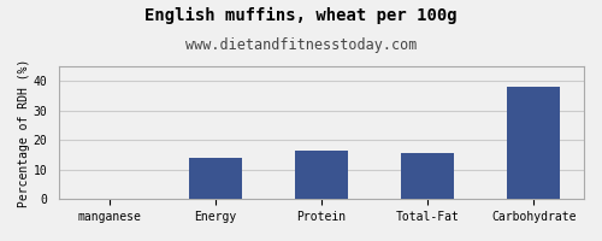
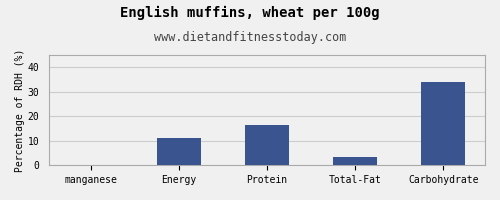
Energy: 14.0 -> 11.0
Total-Fat: 15.5 -> 3.5
Carbohydrate: 38.0 -> 34.0
